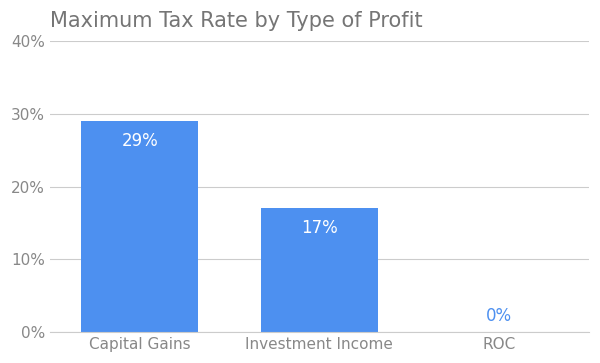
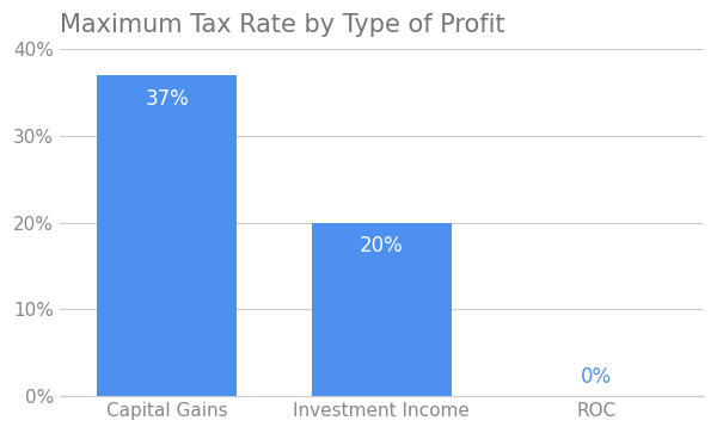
Capital Gains: 29% -> 37%
Investment Income: 17% -> 20%
